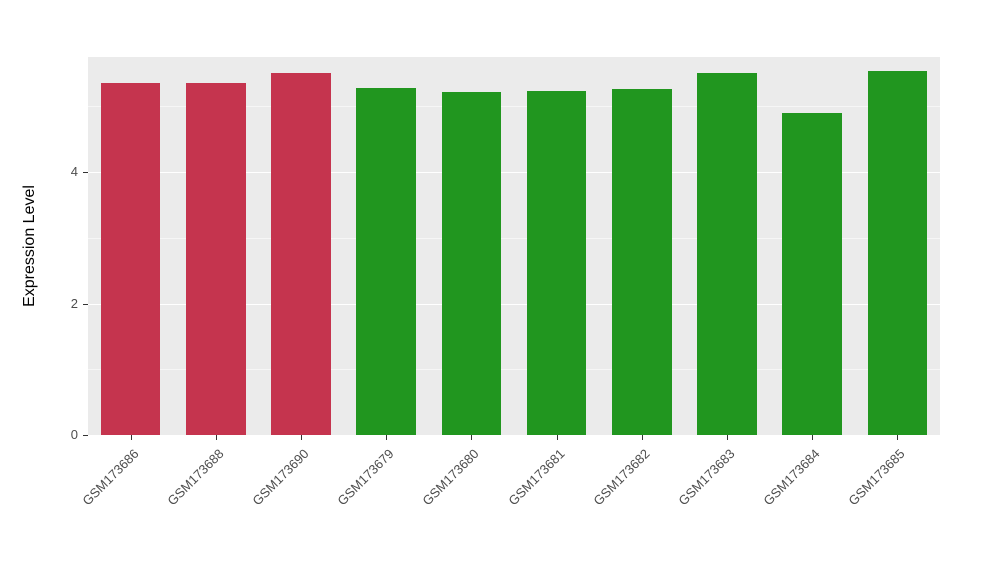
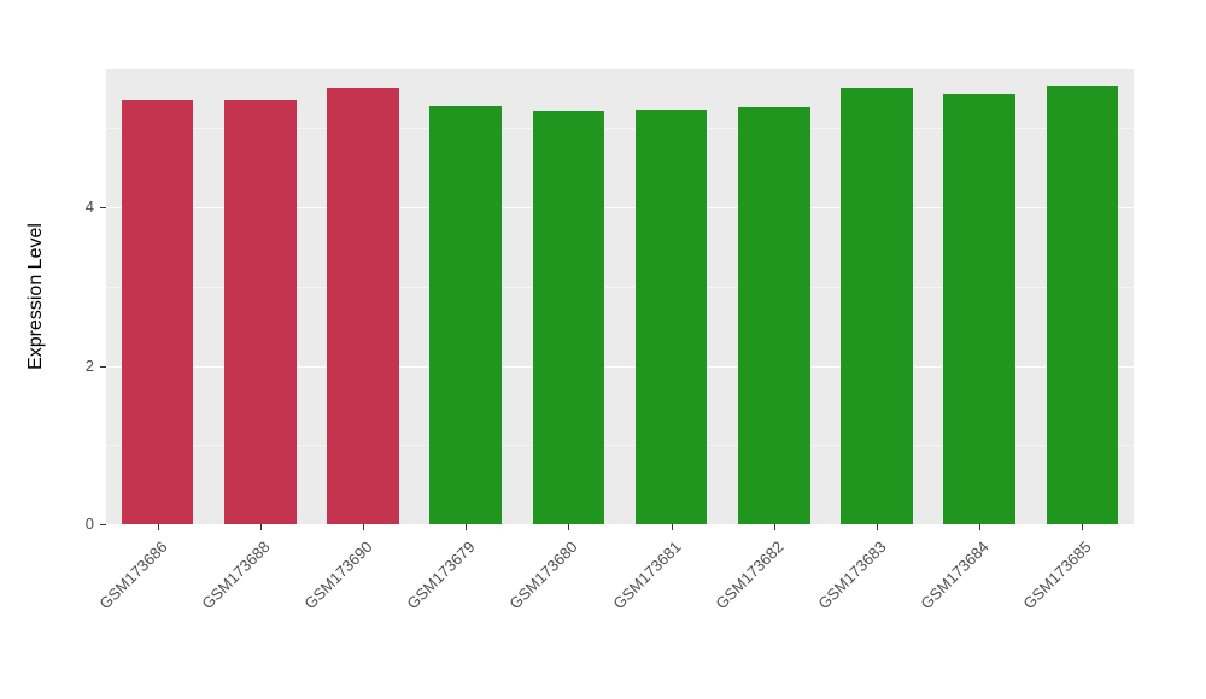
GSM173684: 4.9 -> 5.4
